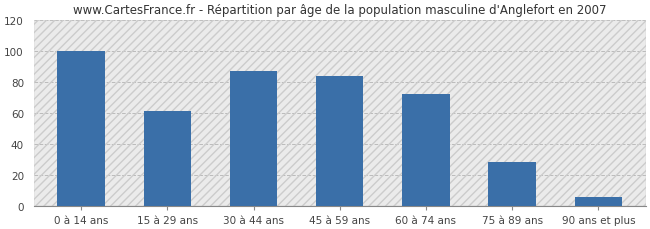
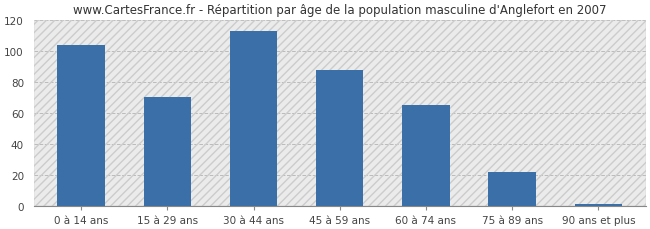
0 à 14 ans: 100 -> 104
15 à 29 ans: 61 -> 70
30 à 44 ans: 87 -> 113
45 à 59 ans: 84 -> 88
60 à 74 ans: 72 -> 65
75 à 89 ans: 28 -> 22
90 ans et plus: 6 -> 1
